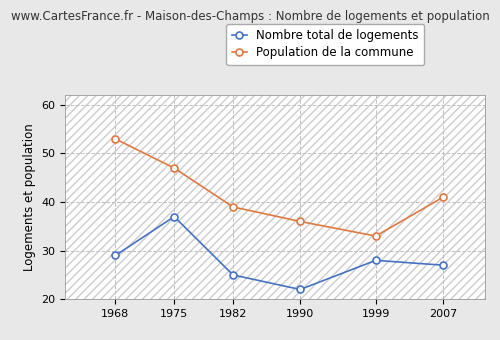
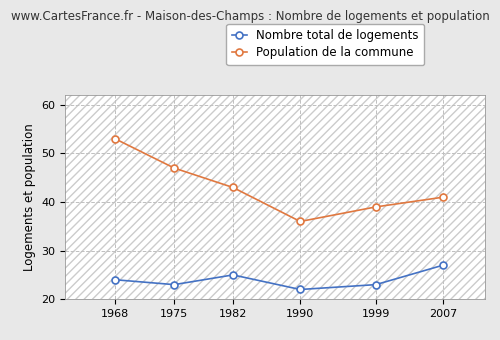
Nombre total de logements/1968: 29 -> 24
Nombre total de logements/1975: 37 -> 23
Population de la commune/1982: 39 -> 43
Nombre total de logements/1999: 28 -> 23
Population de la commune/1999: 33 -> 39
